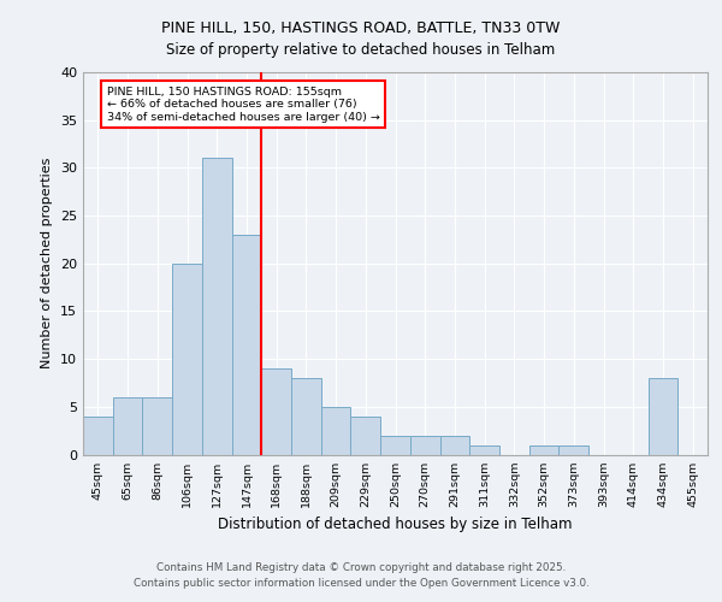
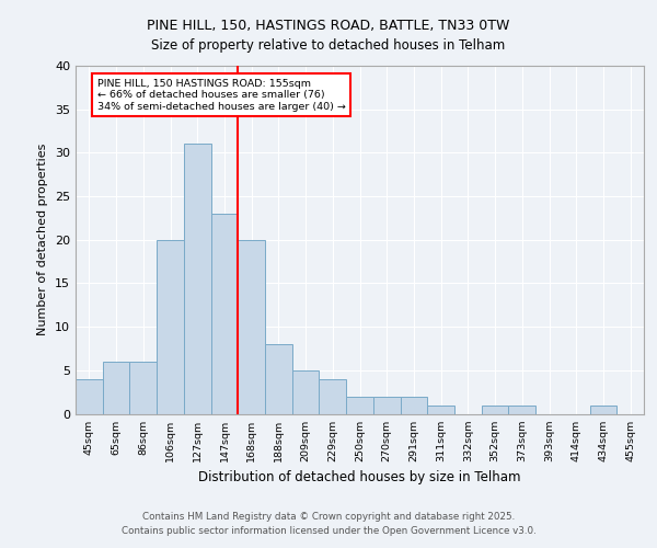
168sqm: 9 -> 20
434sqm: 8 -> 1
